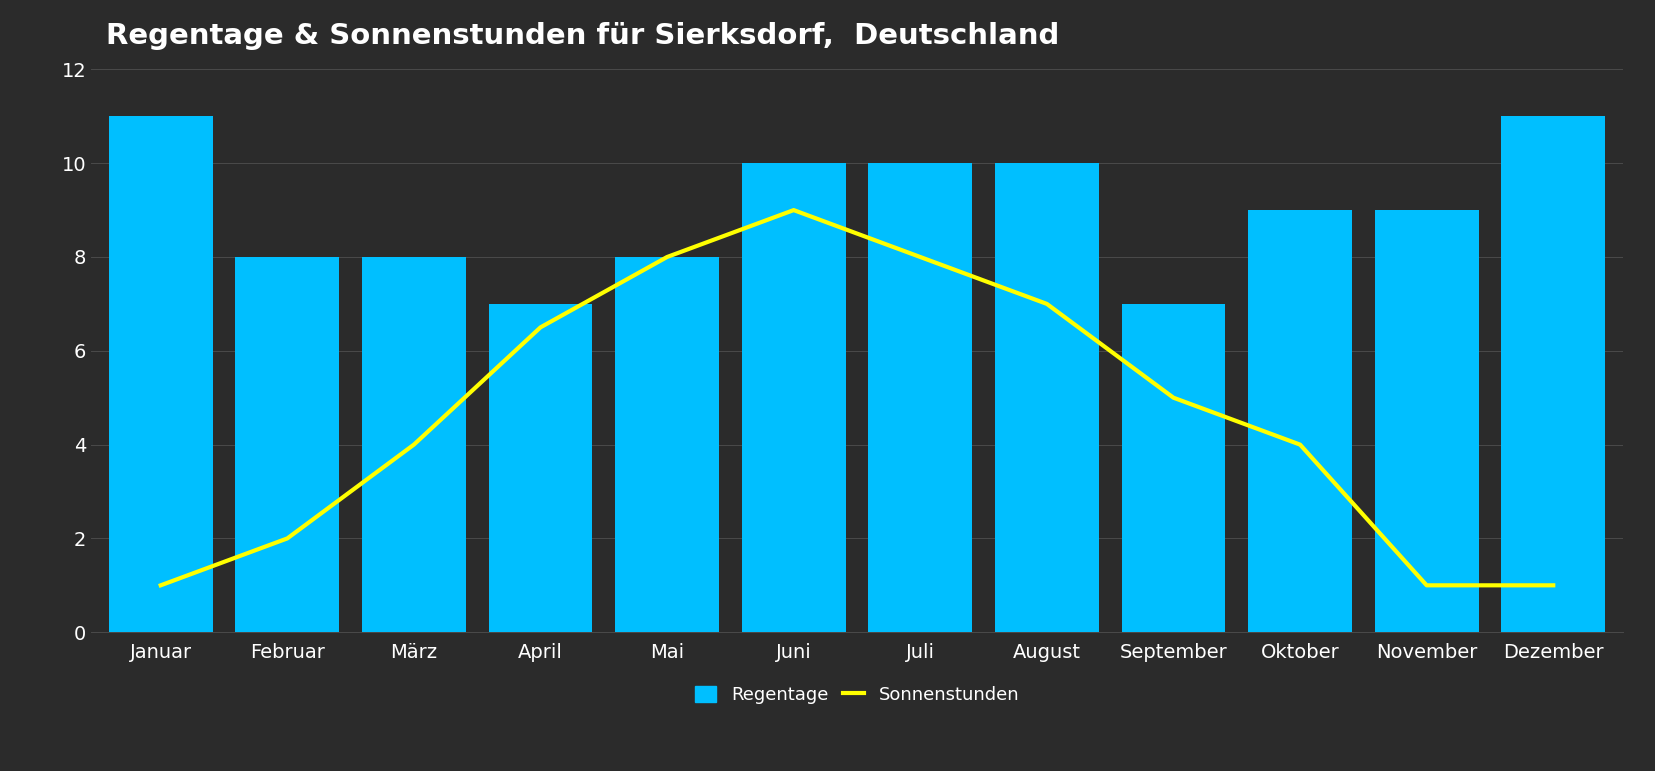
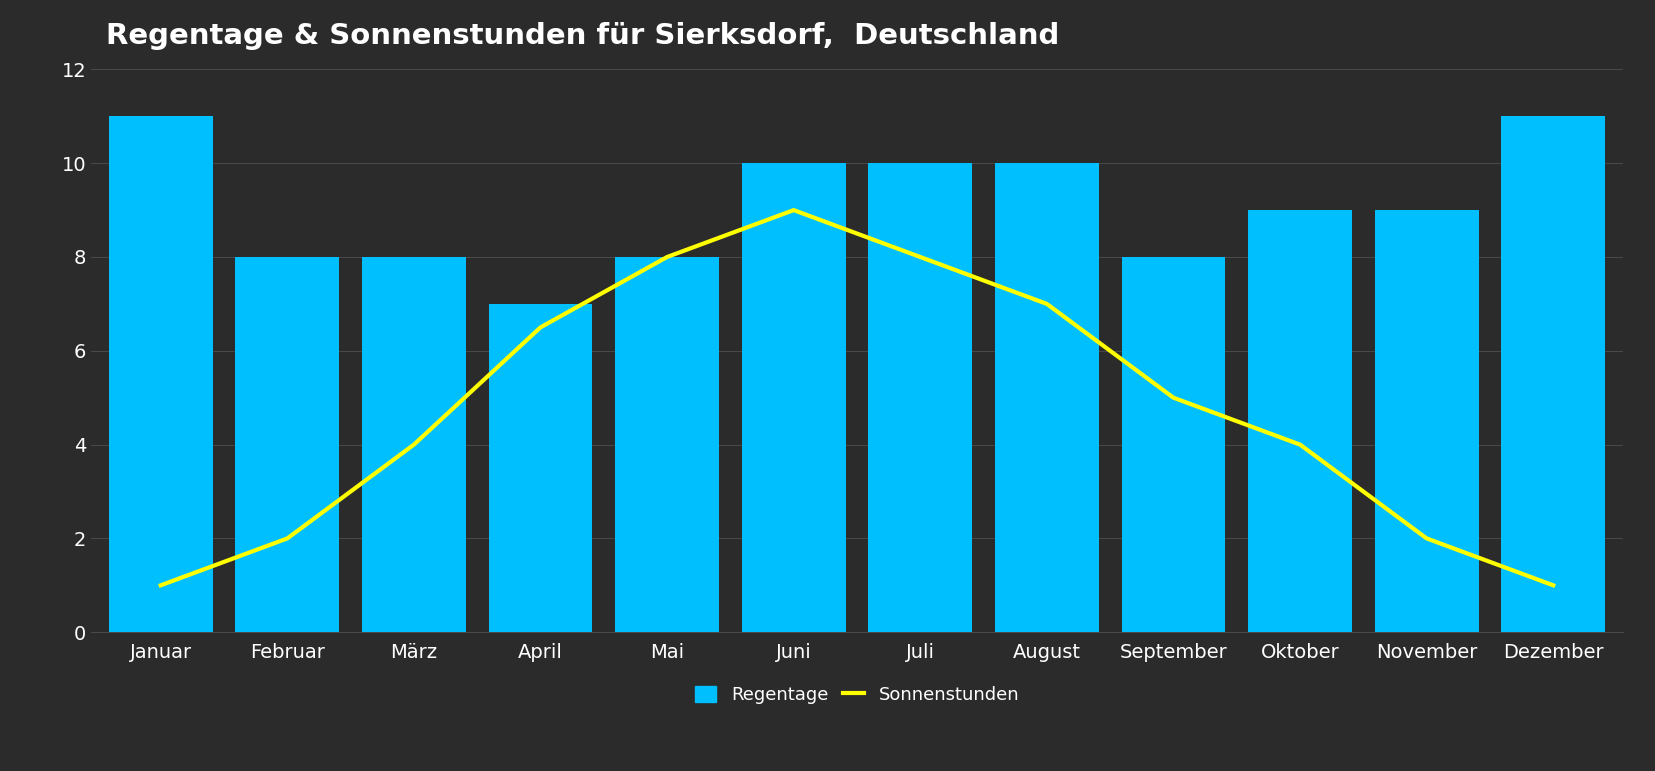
Regentage/September: 7 -> 8
Sonnenstunden/November: 1.0 -> 2.0
